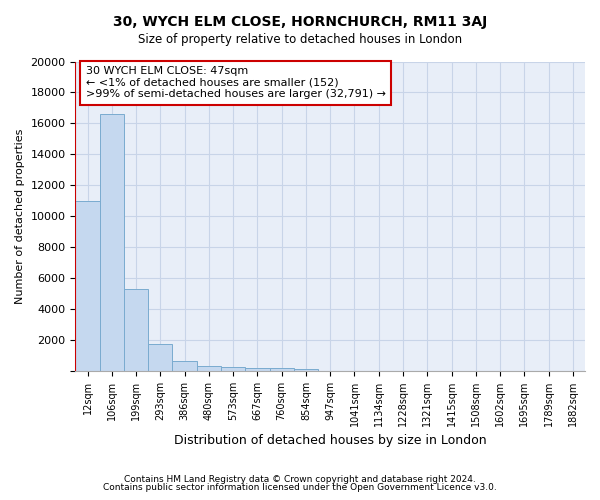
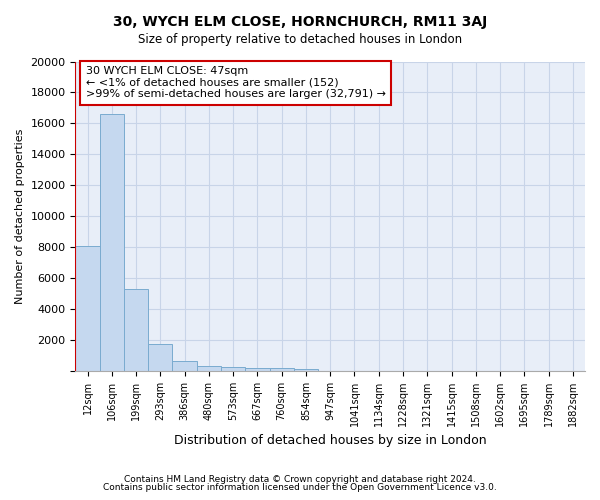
12sqm: 11000 -> 8100
